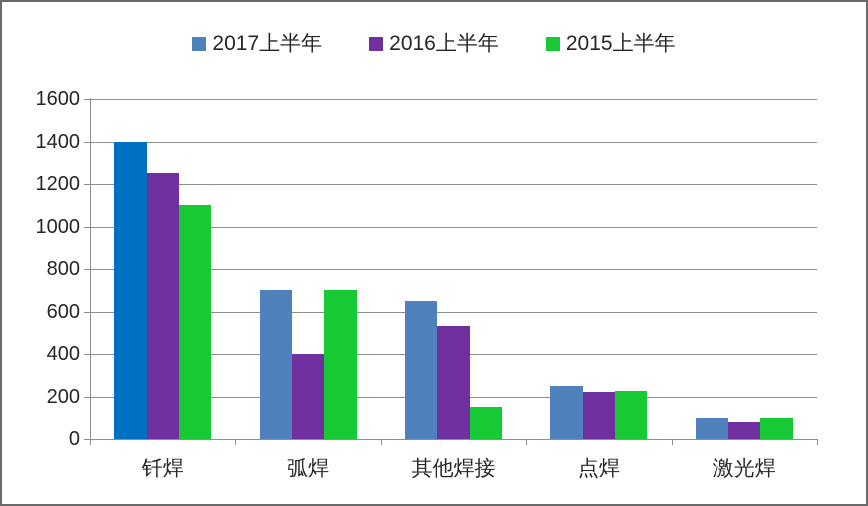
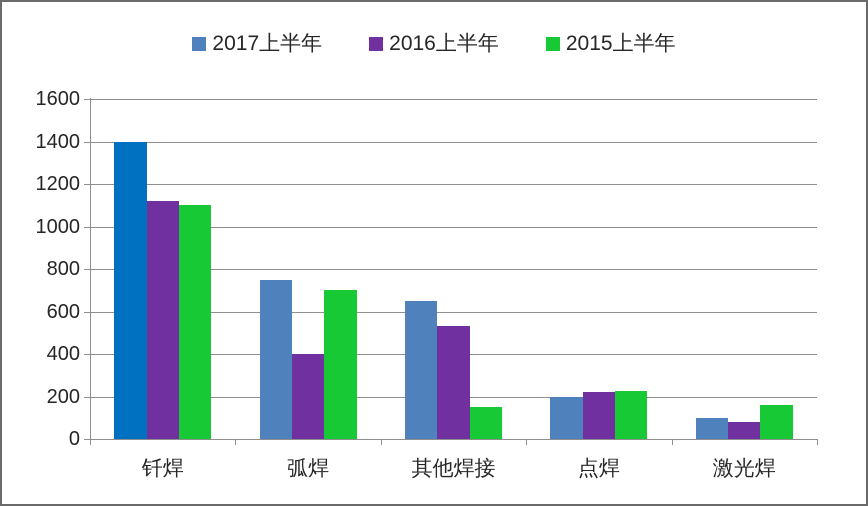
2016上半年/钎焊: 1250 -> 1120
2017上半年/弧焊: 700 -> 750
2017上半年/点焊: 250 -> 200
2015上半年/激光焊: 100 -> 160
